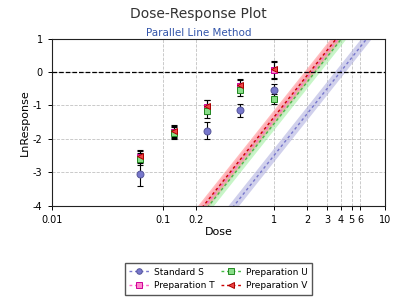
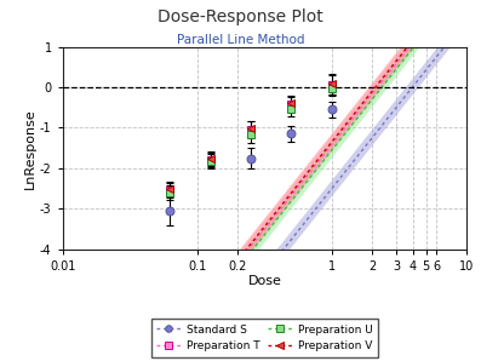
Preparation U/1: -0.80 -> -0.02
